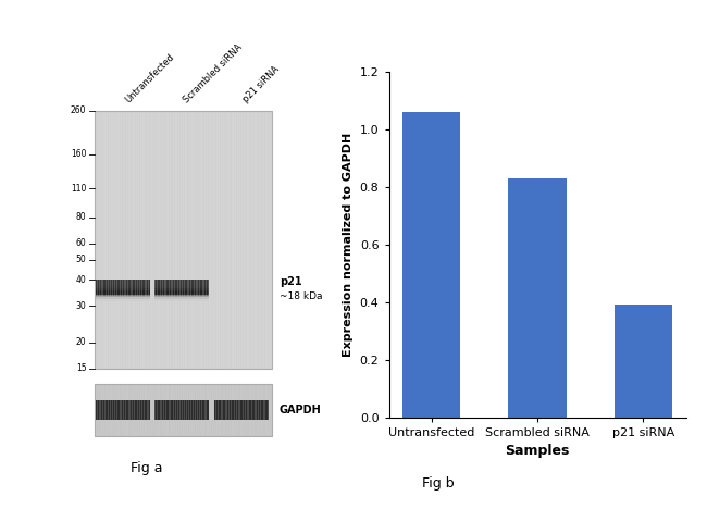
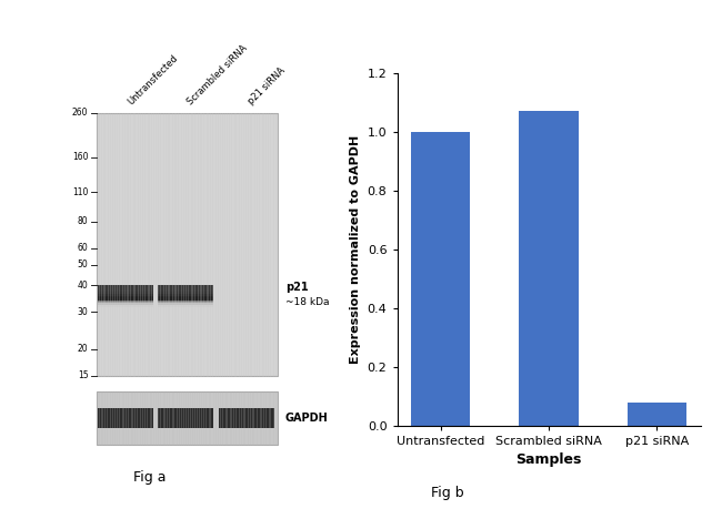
Untransfected: 1.06 -> 1.00
Scrambled siRNA: 0.83 -> 1.07
p21 siRNA: 0.39 -> 0.08
